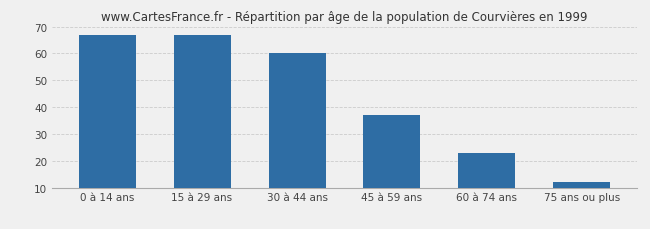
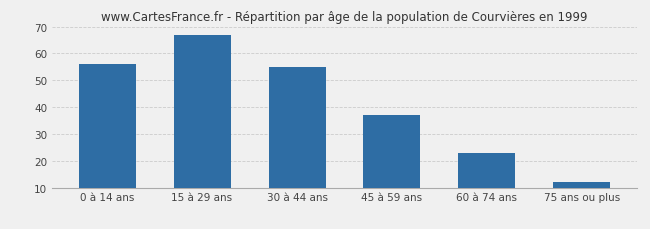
0 à 14 ans: 67 -> 56
30 à 44 ans: 60 -> 55
